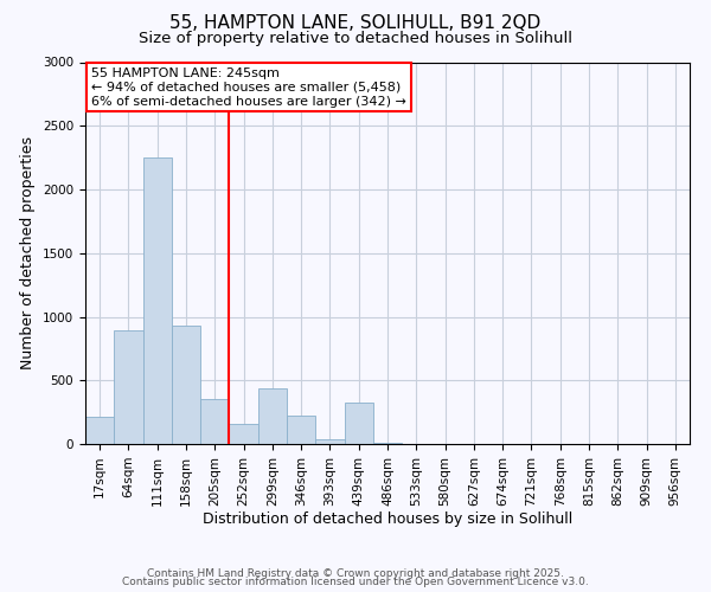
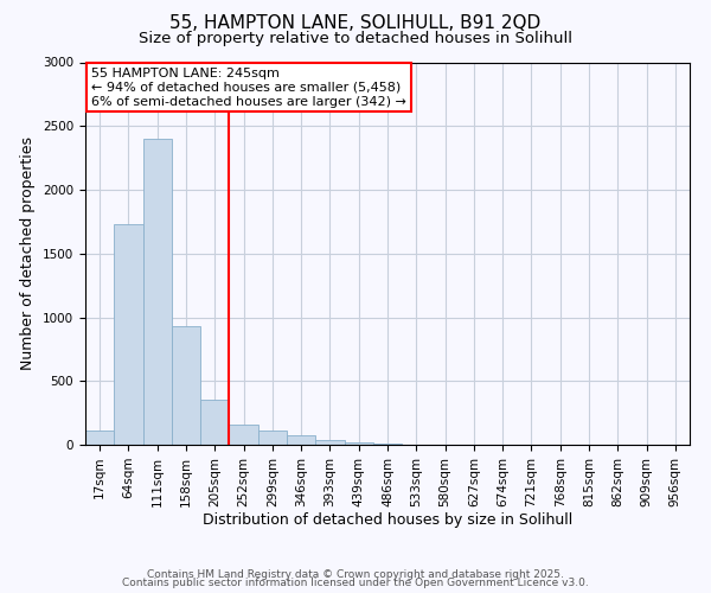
17sqm: 210 -> 120
64sqm: 890 -> 1730
111sqm: 2250 -> 2400
299sqm: 440 -> 110
346sqm: 220 -> 80
439sqm: 330 -> 20
